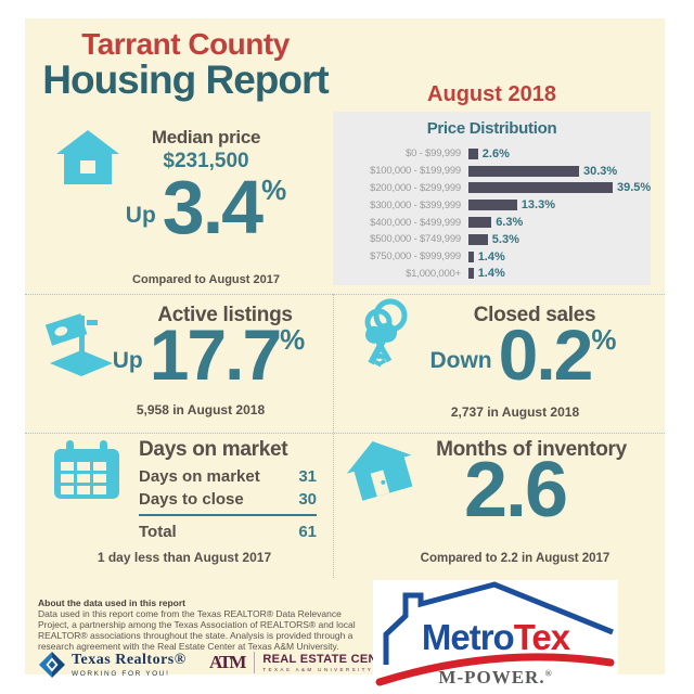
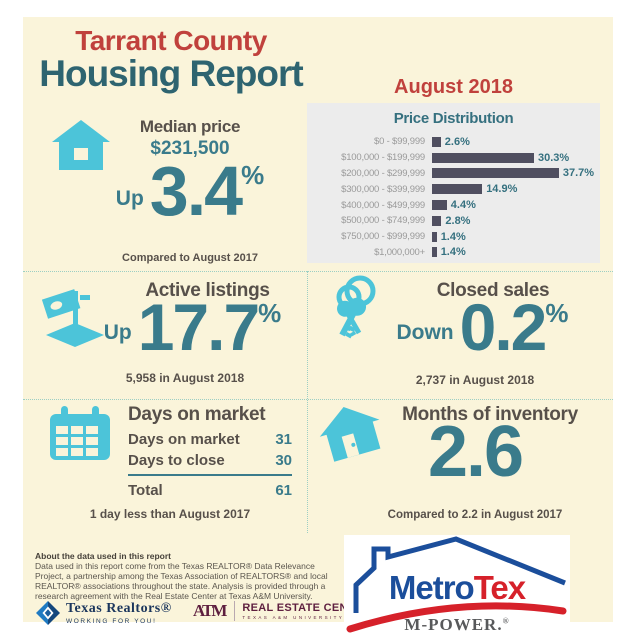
$200,000 - $299,999: 39.5% -> 37.7%
$300,000 - $399,999: 13.3% -> 14.9%
$400,000 - $499,999: 6.3% -> 4.4%
$500,000 - $749,999: 5.3% -> 2.8%
